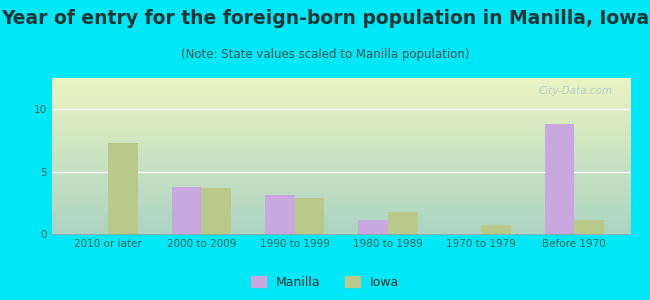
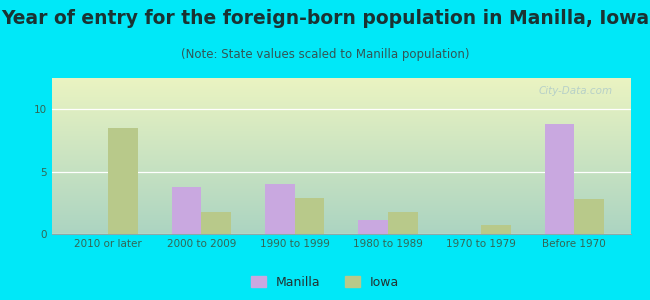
Iowa/2010 or later: 7.3 -> 8.5
Iowa/2000 to 2009: 3.7 -> 1.8
Manilla/1990 to 1999: 3.1 -> 4.0
Iowa/Before 1970: 1.1 -> 2.8
